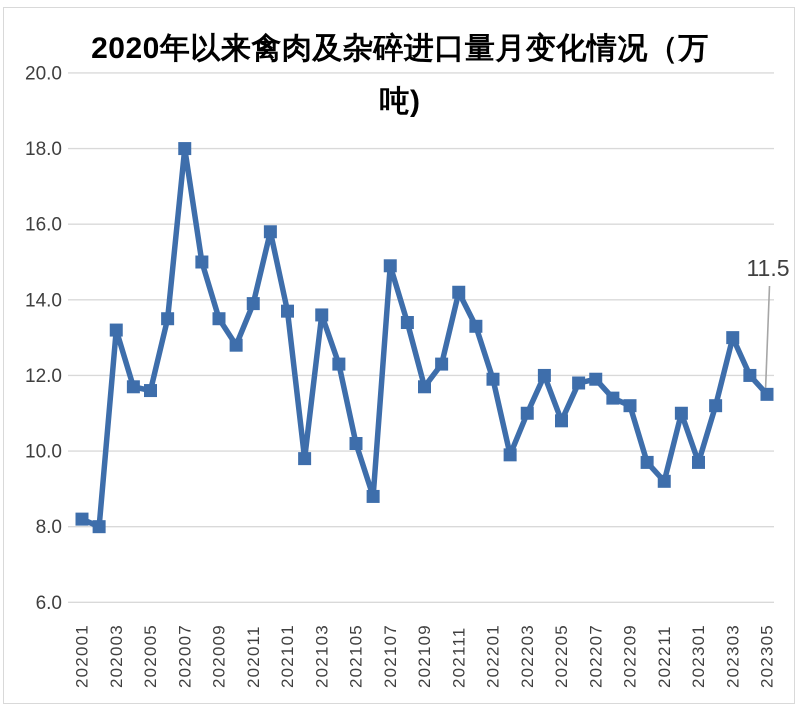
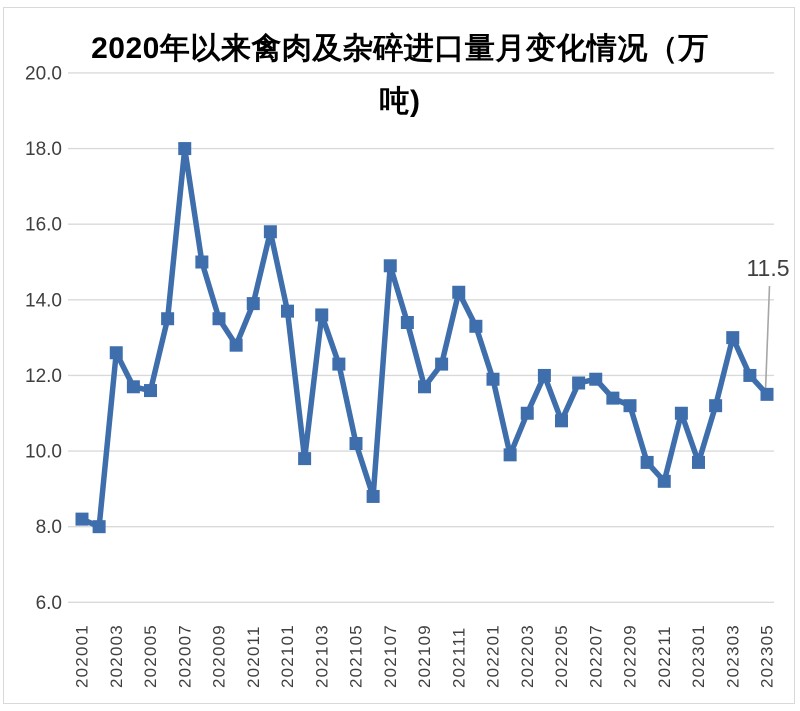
202003: 13.2 -> 12.6
